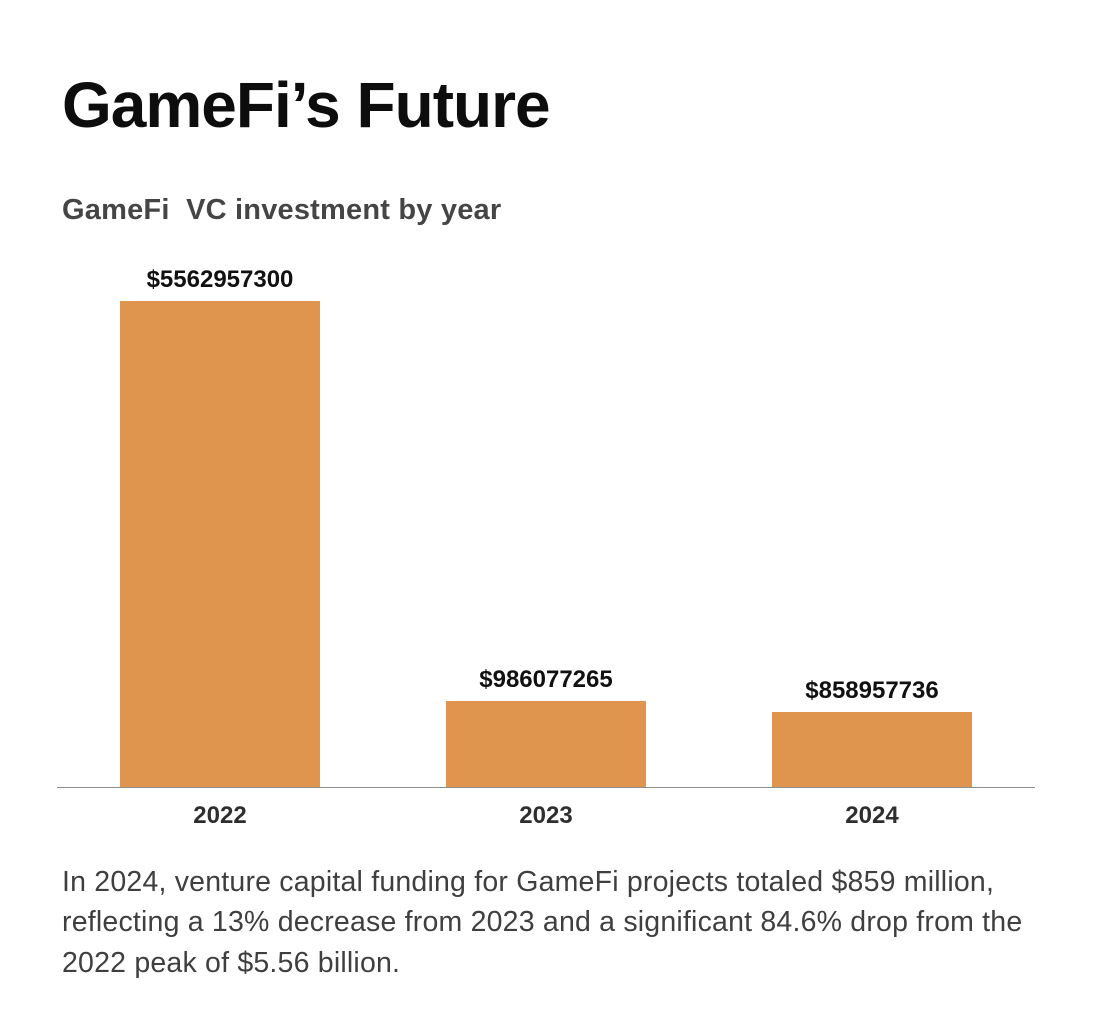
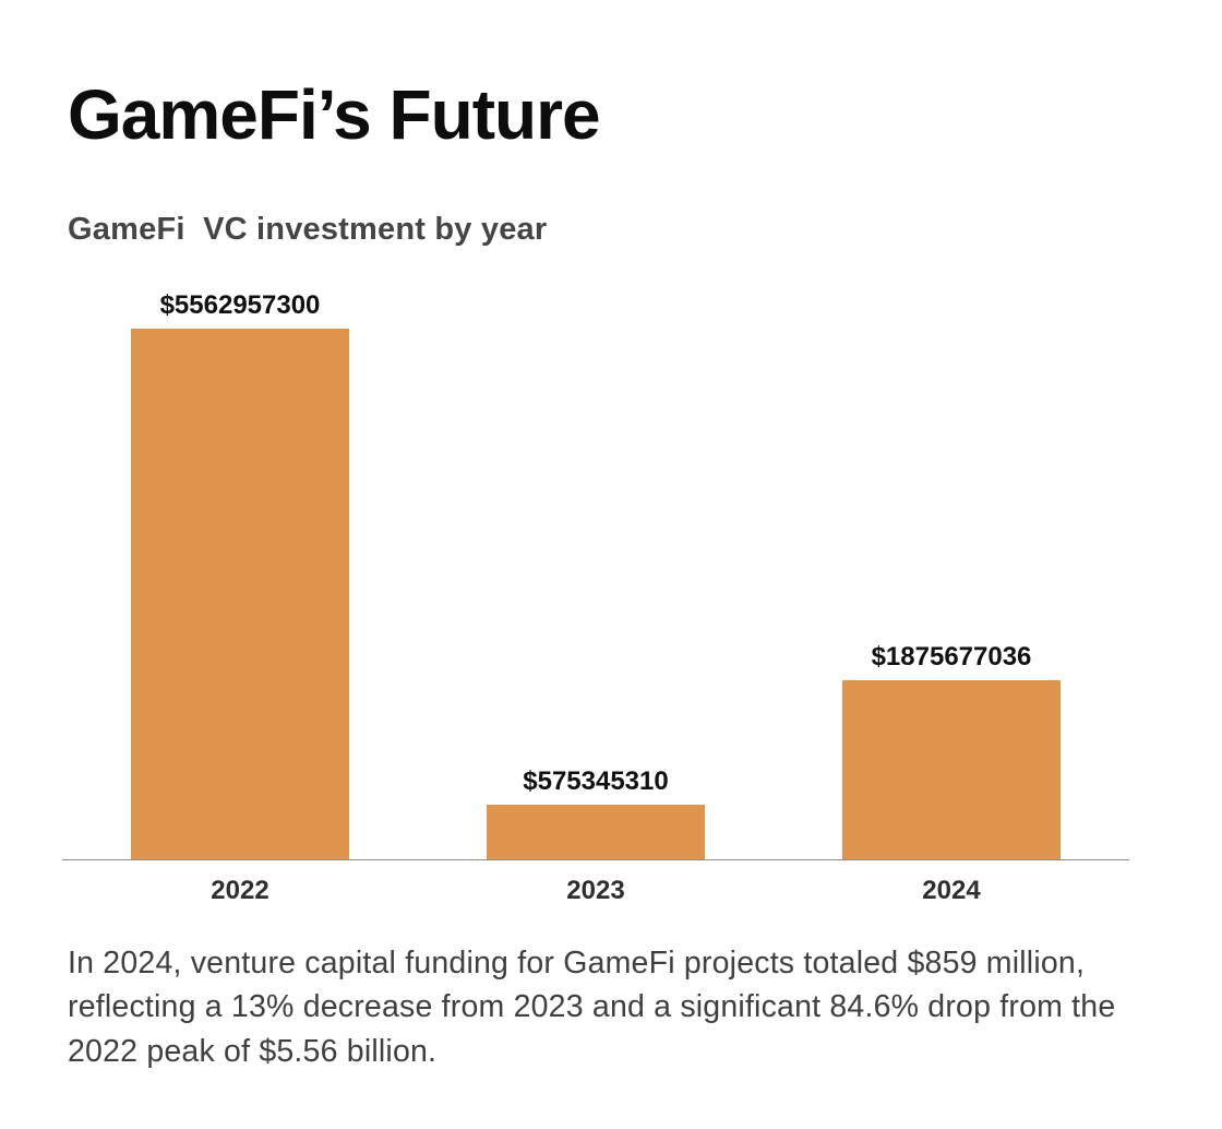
2023: $986077265 -> $575345310
2024: $858957736 -> $1875677036
